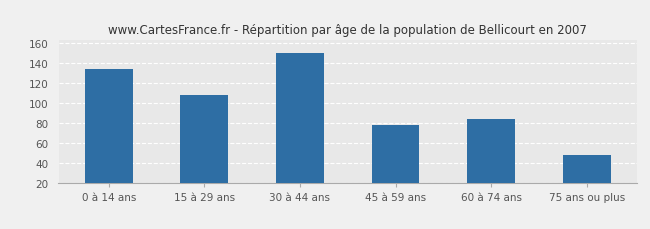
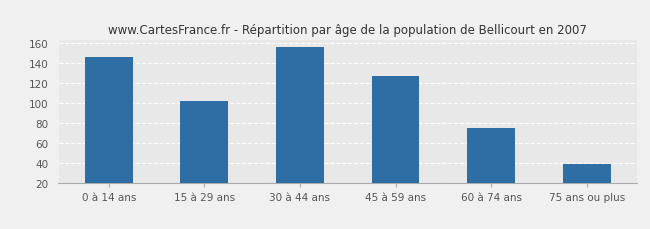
0 à 14 ans: 134 -> 146
15 à 29 ans: 108 -> 102
30 à 44 ans: 150 -> 156
45 à 59 ans: 78 -> 127
60 à 74 ans: 84 -> 75
75 ans ou plus: 48 -> 39
